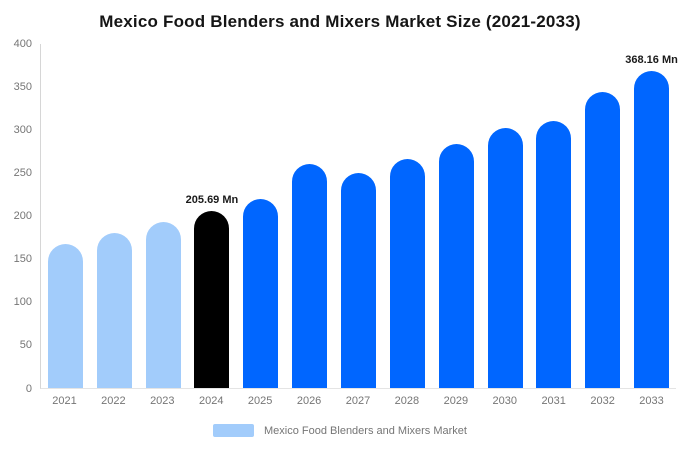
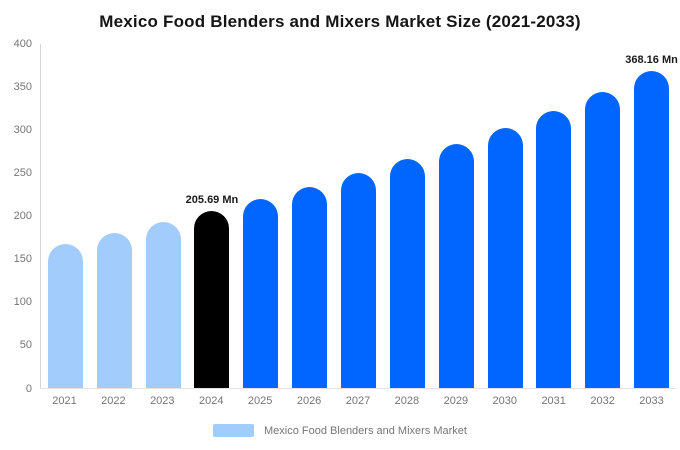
2026: 260 -> 230
2031: 310 -> 320
